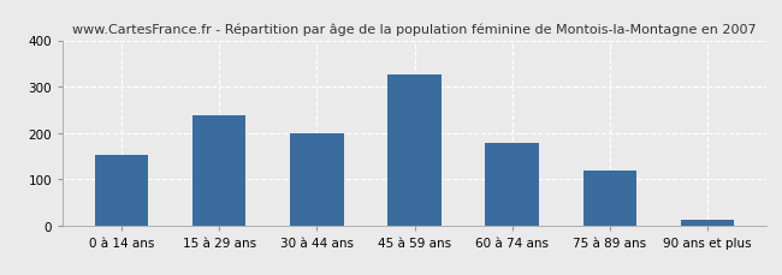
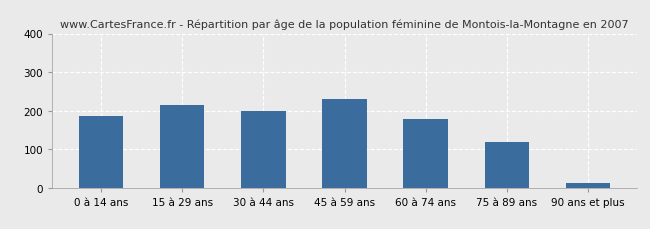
0 à 14 ans: 152 -> 185
15 à 29 ans: 237 -> 215
45 à 59 ans: 326 -> 230
